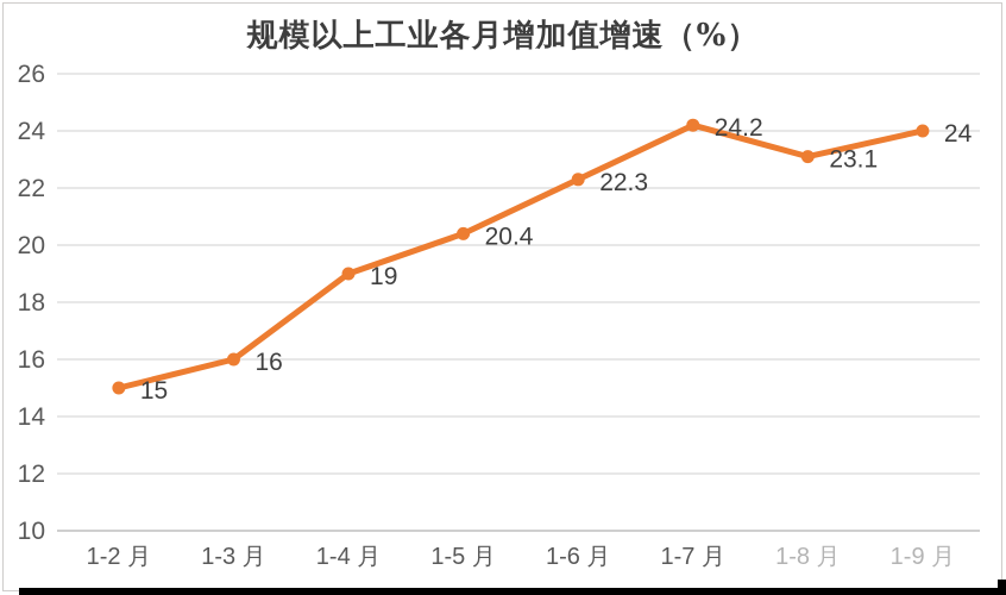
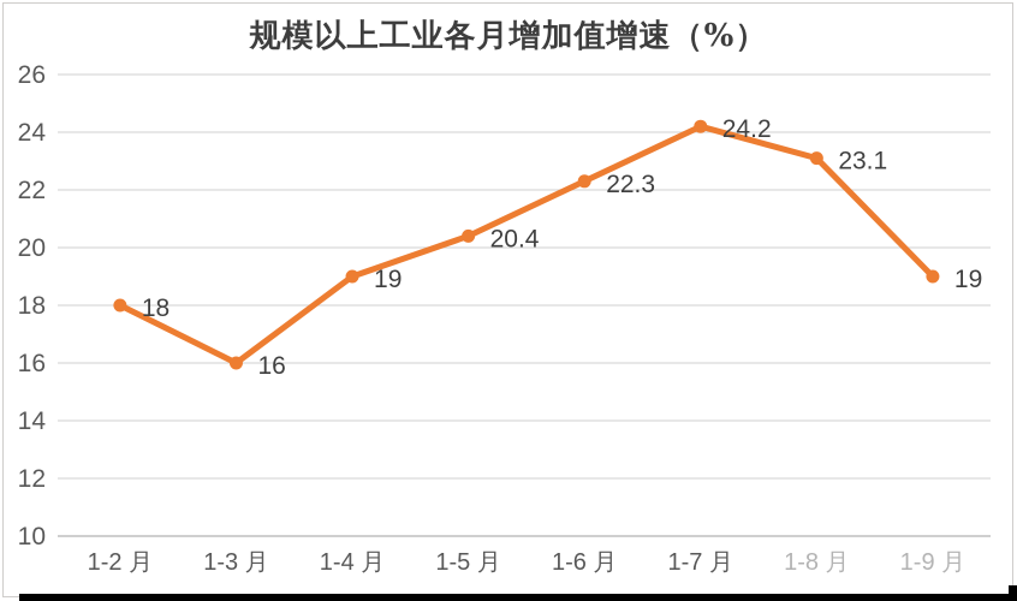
1-2 月: 15 -> 18
1-9 月: 24 -> 19
